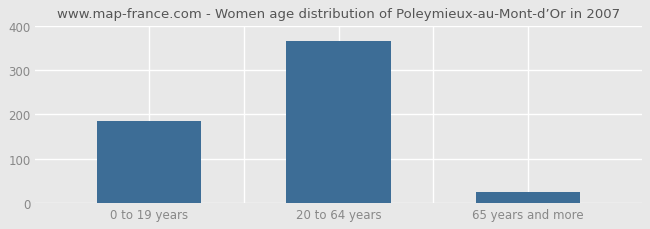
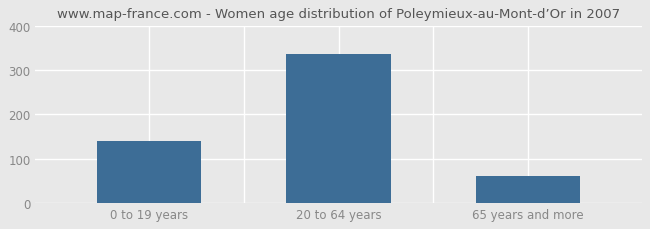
0 to 19 years: 185 -> 140
20 to 64 years: 365 -> 335
65 years and more: 25 -> 60
